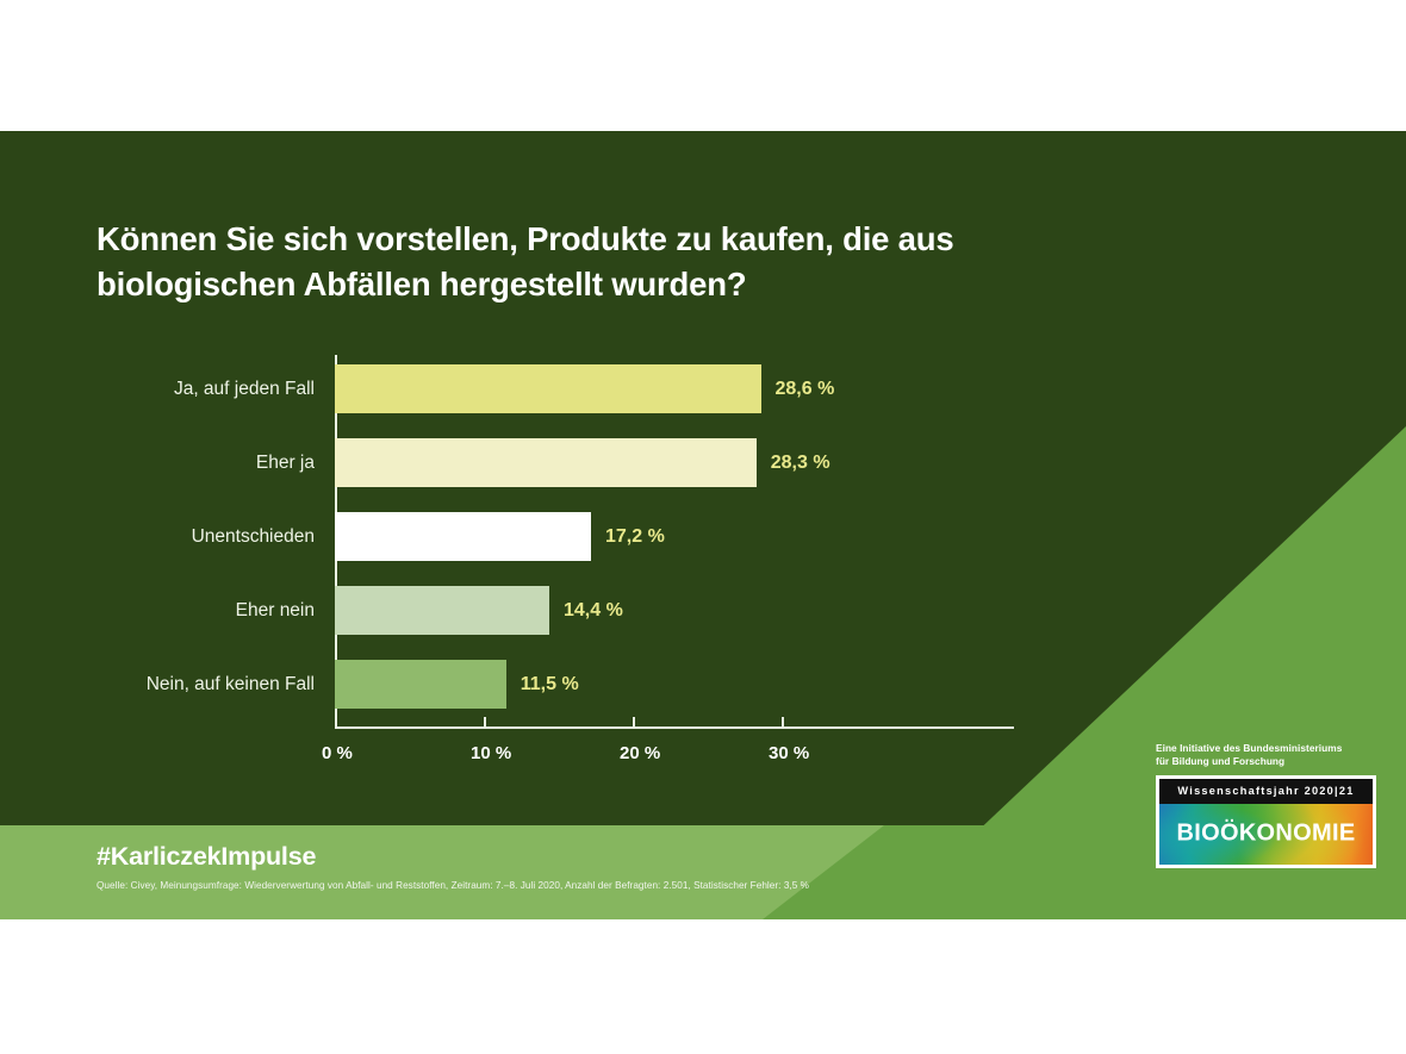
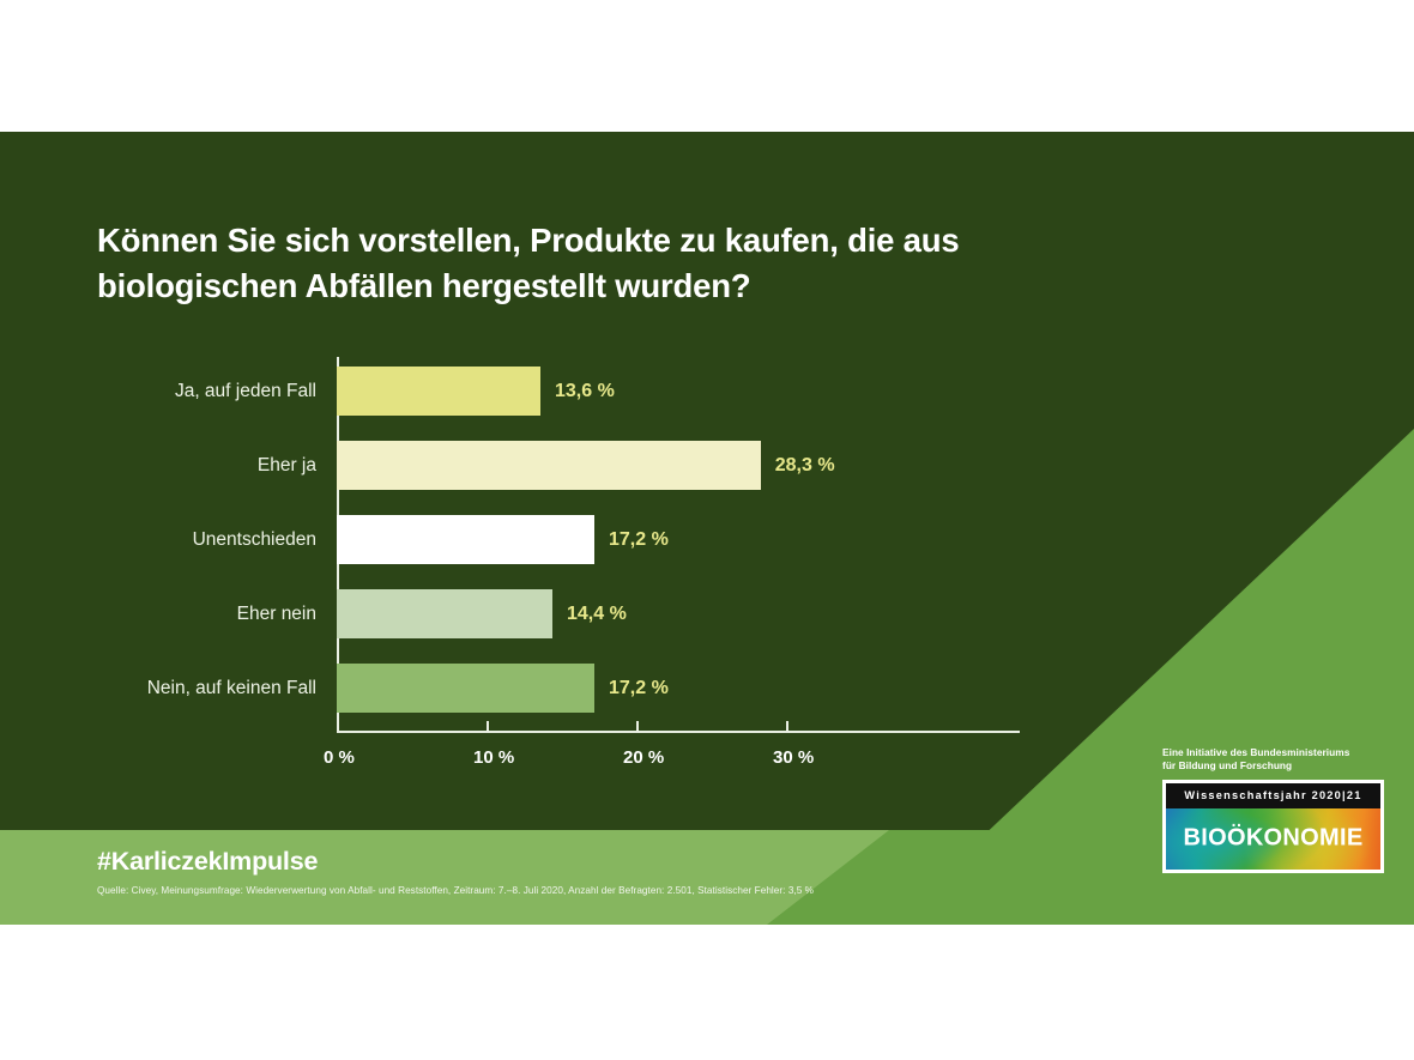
Ja, auf jeden Fall: 28,6 -> 13,6
Nein, auf keinen Fall: 11,5 -> 17,2
